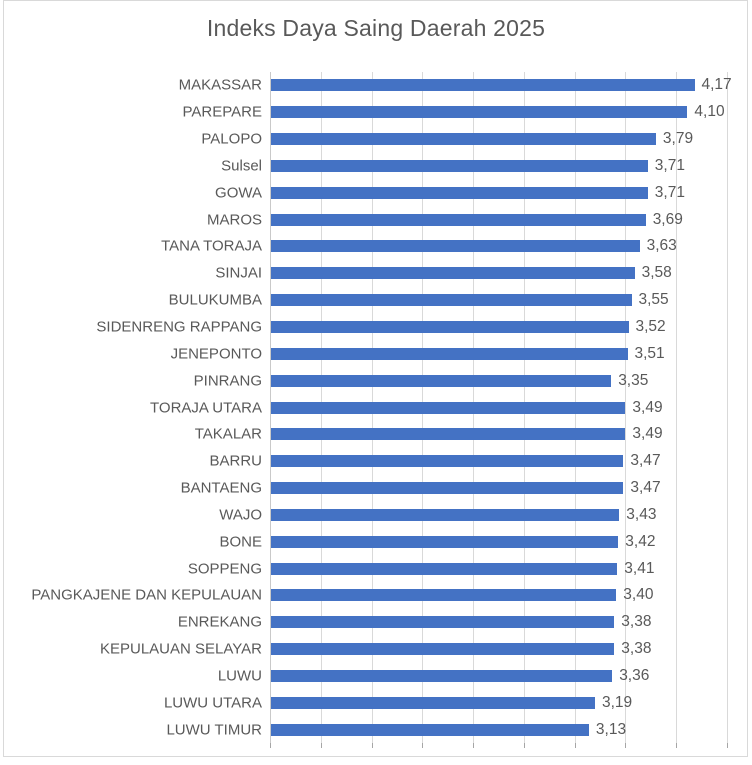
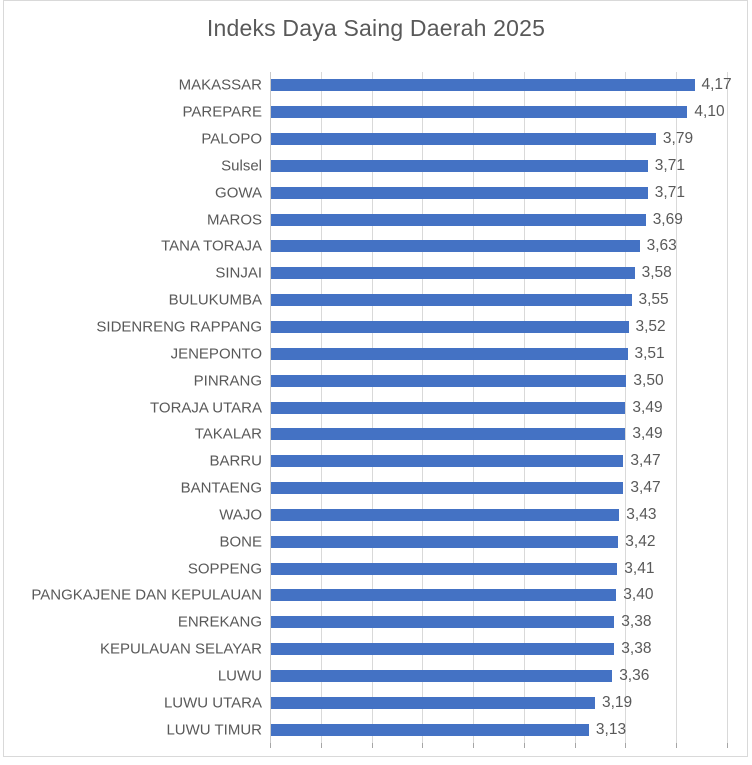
PINRANG: 3,35 -> 3,50
